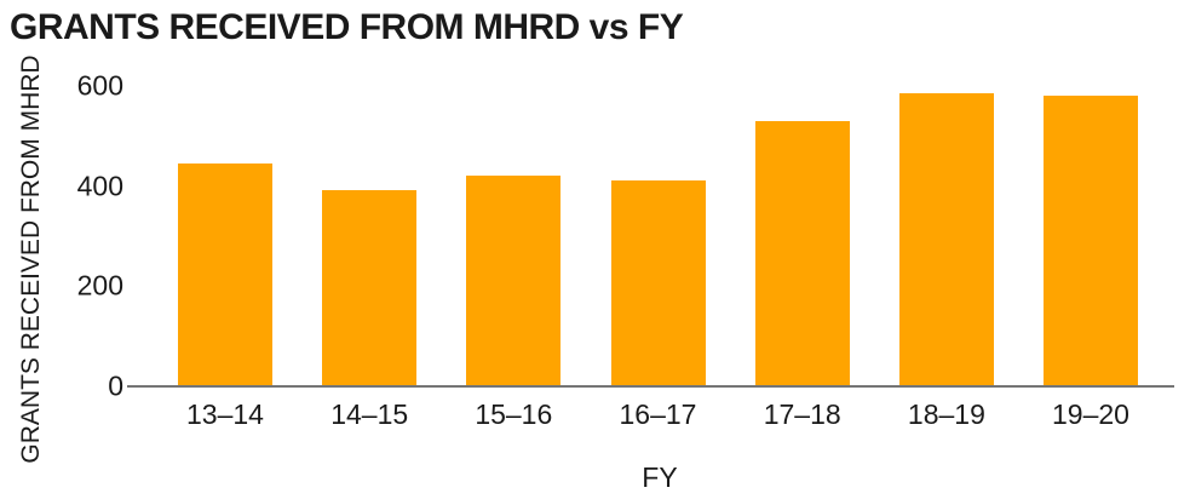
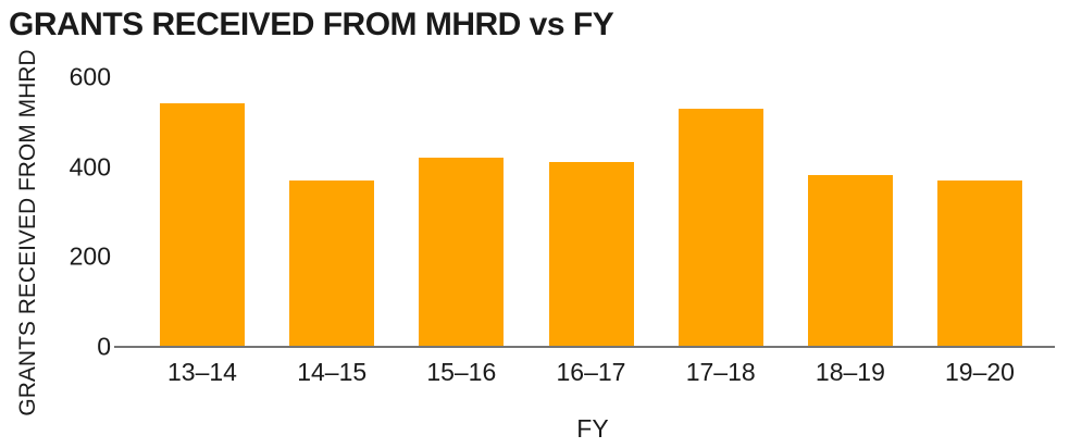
13–14: 440 -> 540
14–15: 390 -> 370
18–19: 580 -> 380
19–20: 580 -> 370
